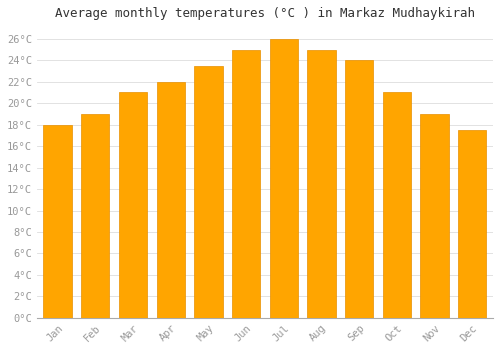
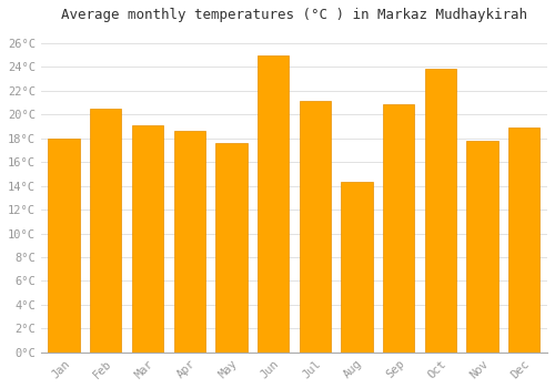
Feb: 19.0°C -> 20.5°C
Mar: 21.0°C -> 19.1°C
Apr: 22.0°C -> 18.6°C
May: 23.5°C -> 17.6°C
Jul: 26.0°C -> 21.1°C
Aug: 25.0°C -> 14.3°C
Sep: 24.0°C -> 20.9°C
Oct: 21.0°C -> 23.8°C
Nov: 19.0°C -> 17.8°C
Dec: 17.5°C -> 18.9°C
